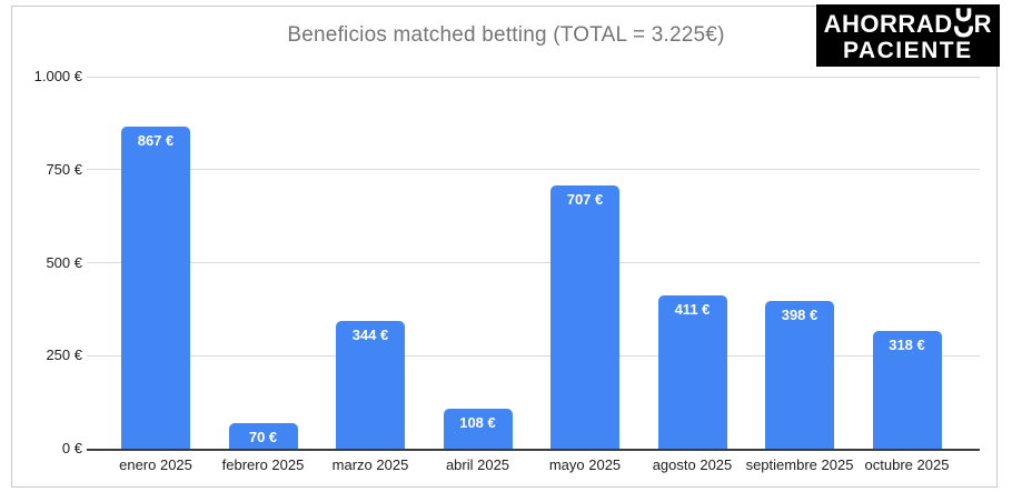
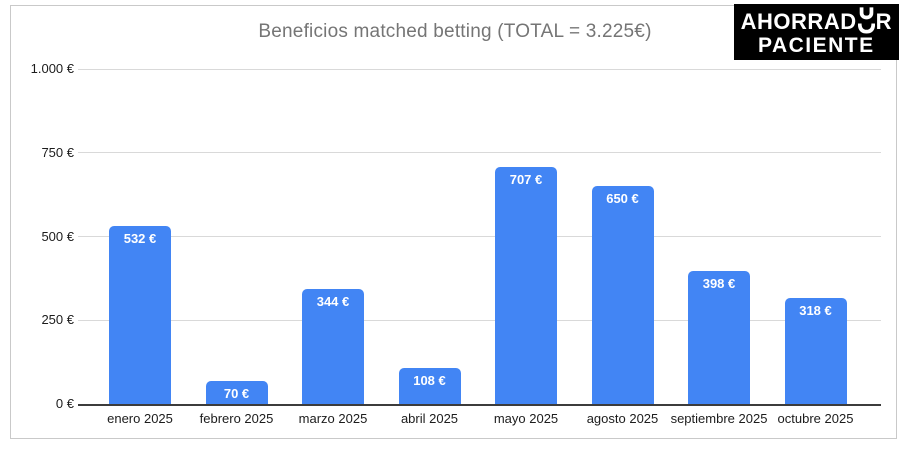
enero 2025: 867 -> 532
agosto 2025: 411 -> 650
